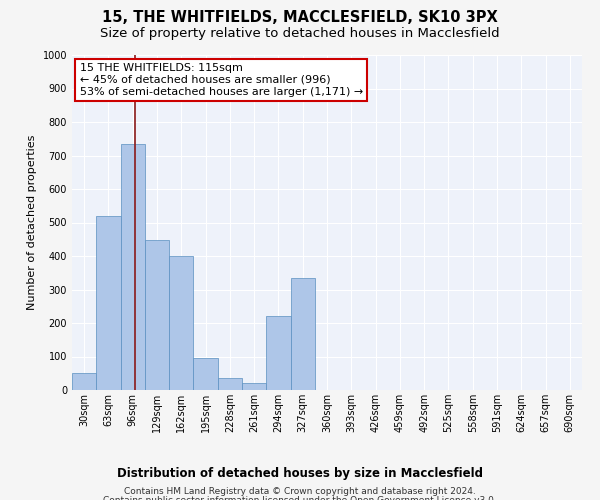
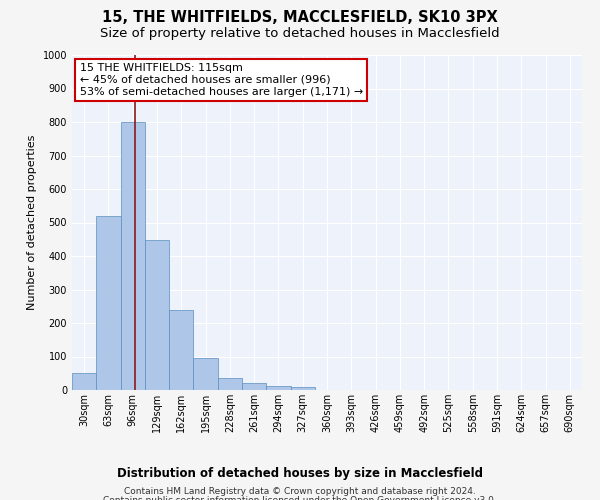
96sqm: 735 -> 800
162sqm: 400 -> 240
294sqm: 220 -> 12
327sqm: 335 -> 8
